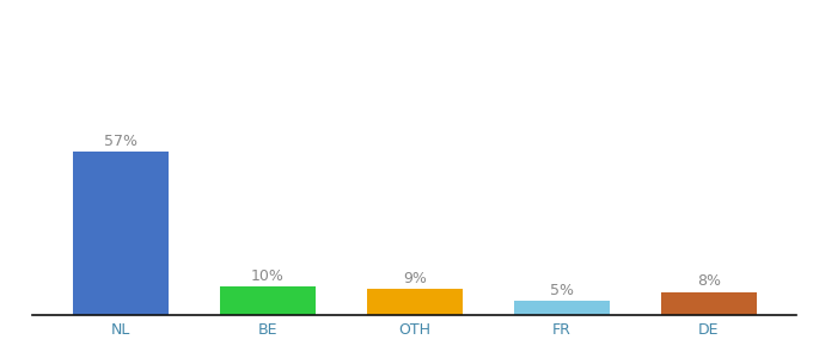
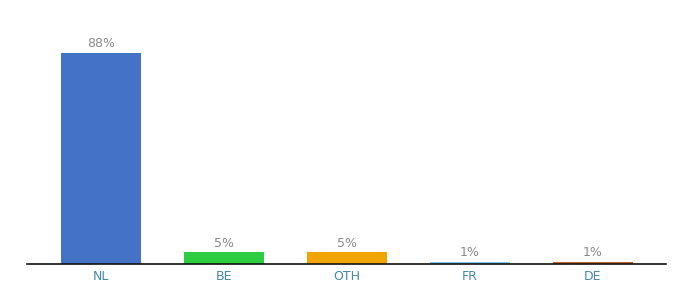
NL: 57% -> 88%
BE: 10% -> 5%
OTH: 9% -> 5%
FR: 5% -> 1%
DE: 8% -> 1%
